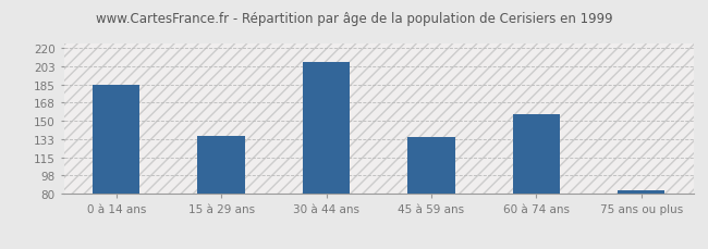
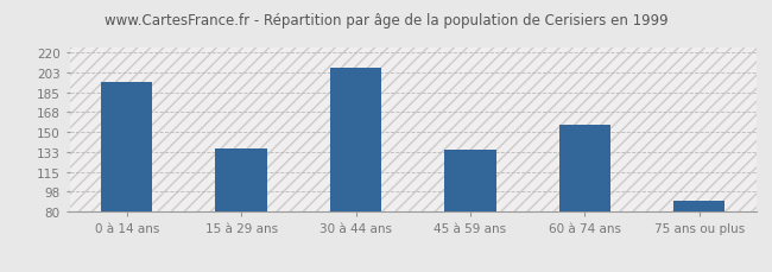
0 à 14 ans: 185 -> 194
75 ans ou plus: 84 -> 90
